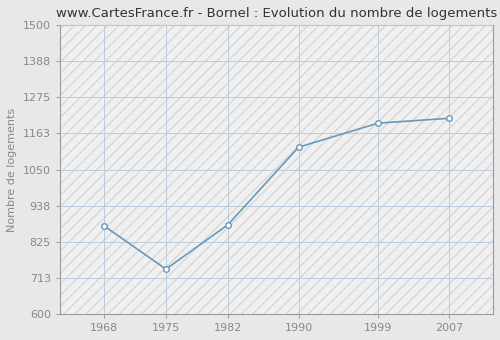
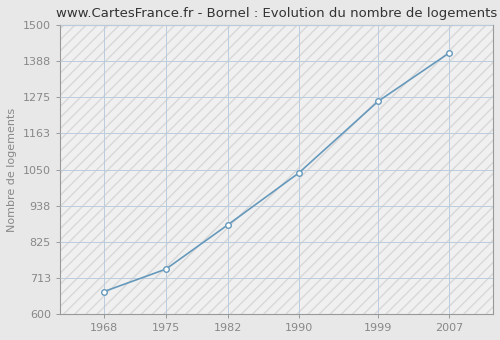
1968: 875 -> 670
1990: 1120 -> 1039
1999: 1195 -> 1263
2007: 1210 -> 1413
